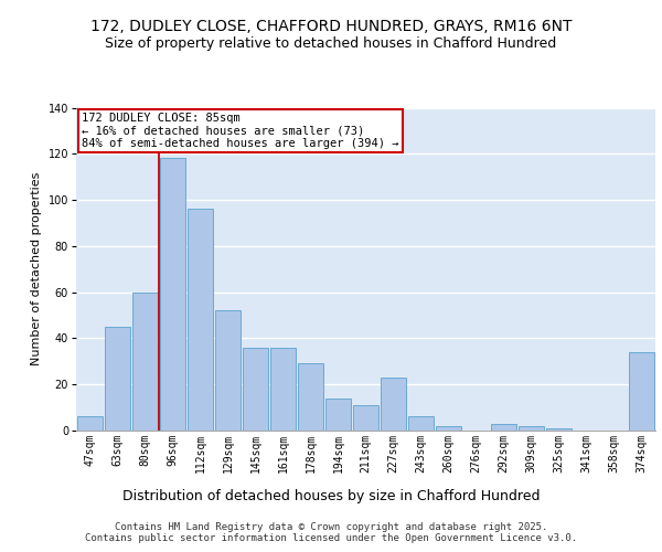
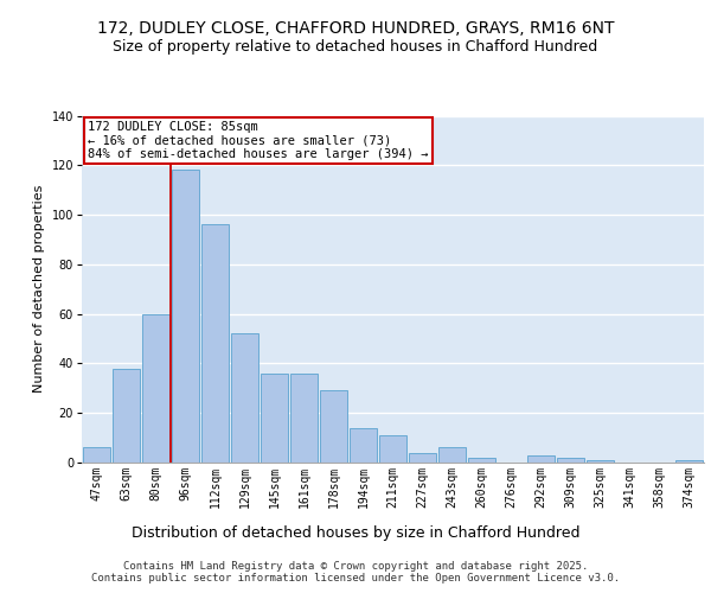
63sqm: 45 -> 38
227sqm: 23 -> 4
374sqm: 34 -> 1
